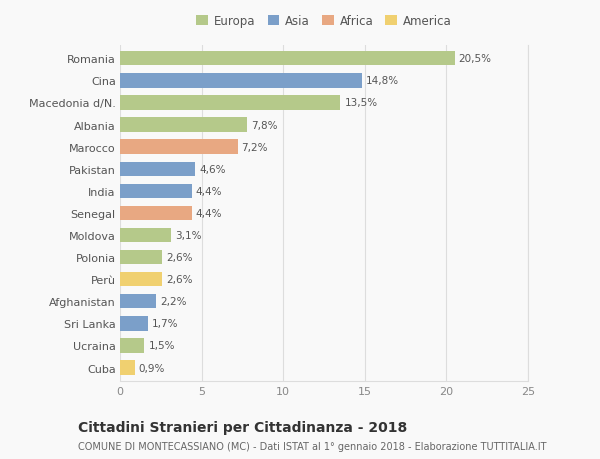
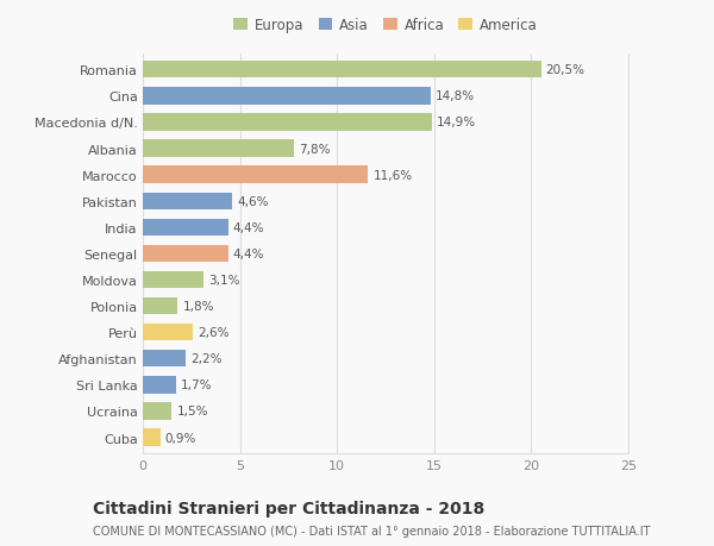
Macedonia d/N.: 13,5% -> 14,9%
Marocco: 7,2% -> 11,6%
Polonia: 2,6% -> 1,8%
